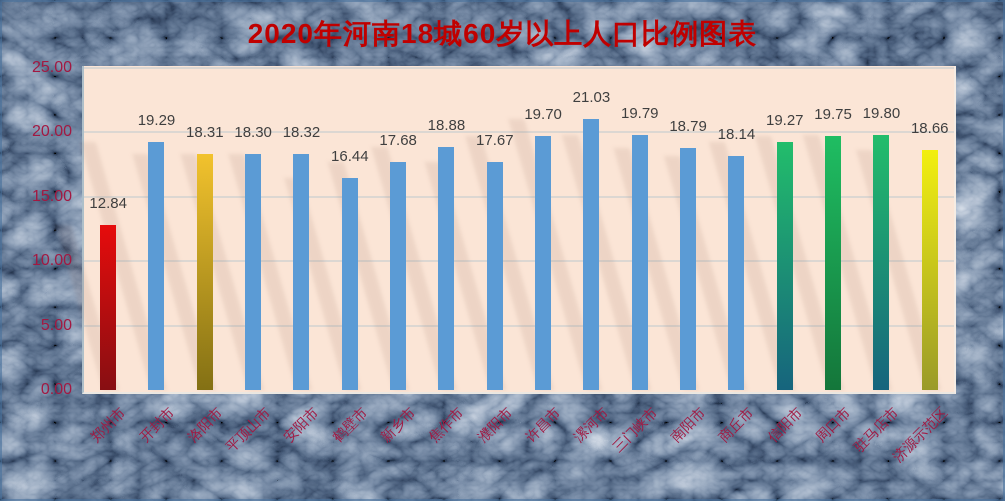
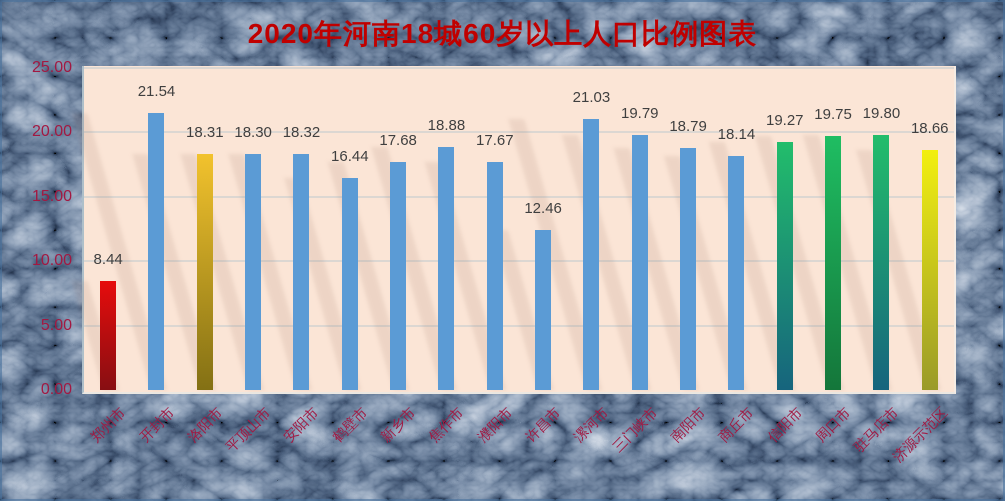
郑州市: 12.84 -> 8.44
开封市: 19.29 -> 21.54
许昌市: 19.70 -> 12.46
